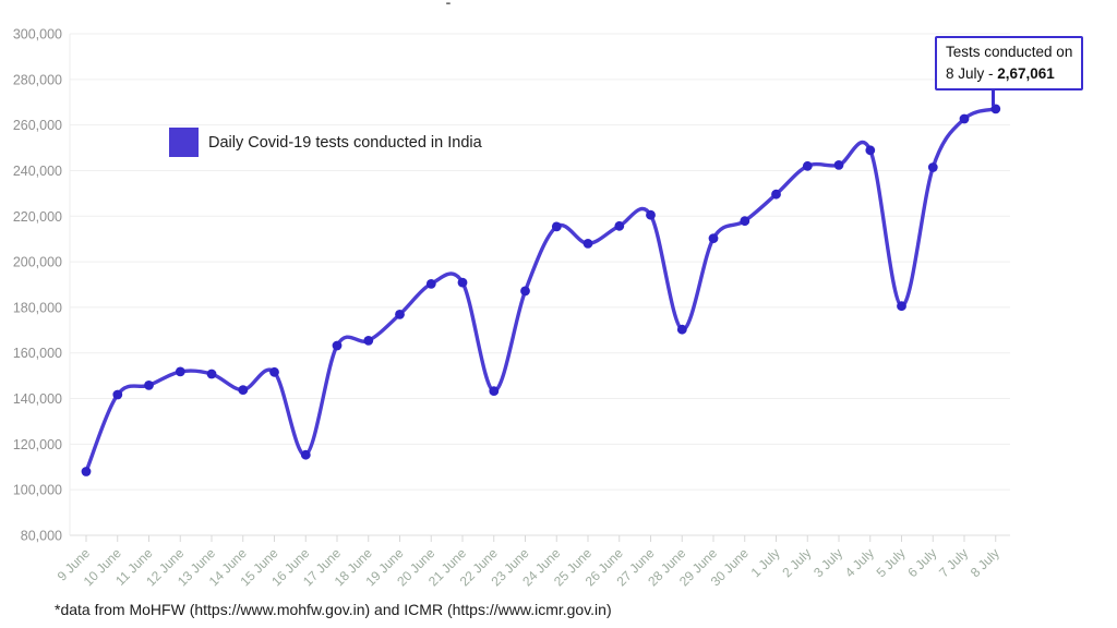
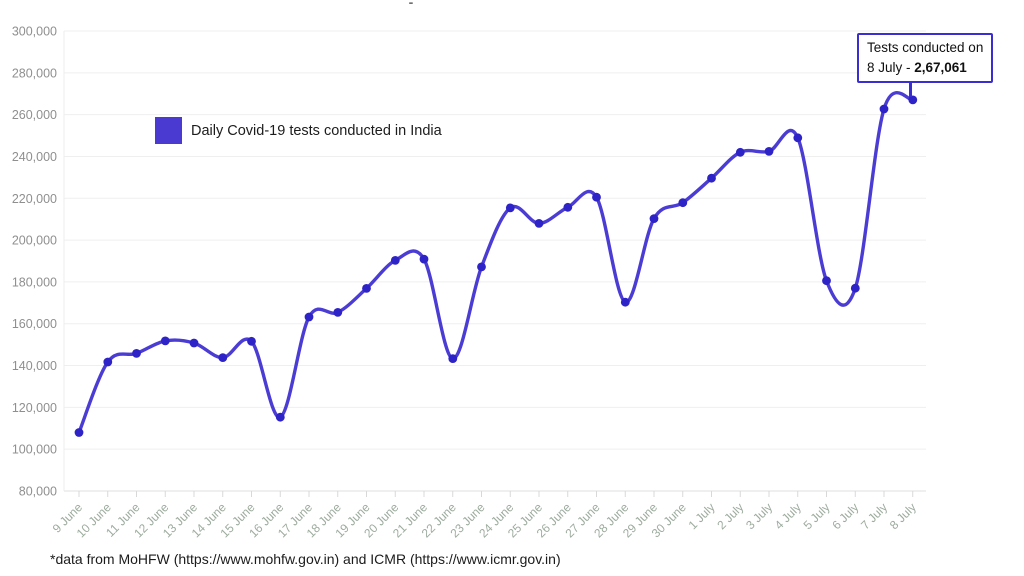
6 July: 241000 -> 177000
